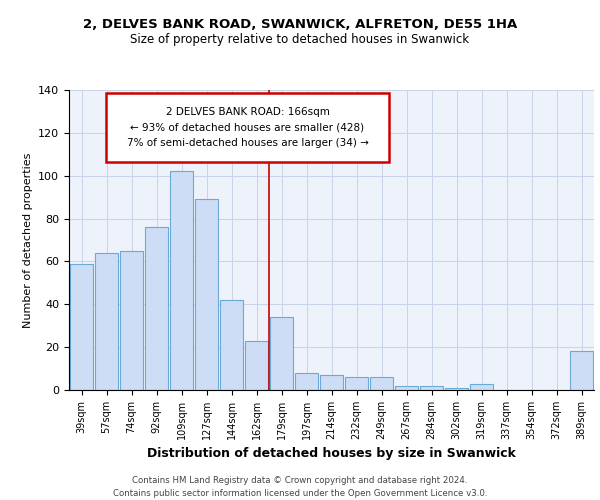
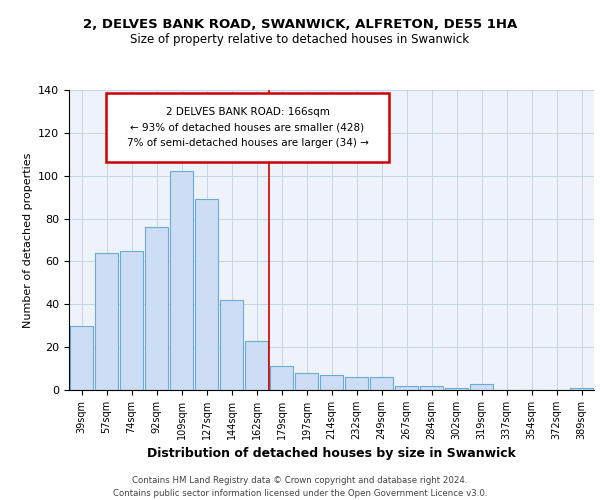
39sqm: 59 -> 30
179sqm: 34 -> 11
389sqm: 18 -> 1
